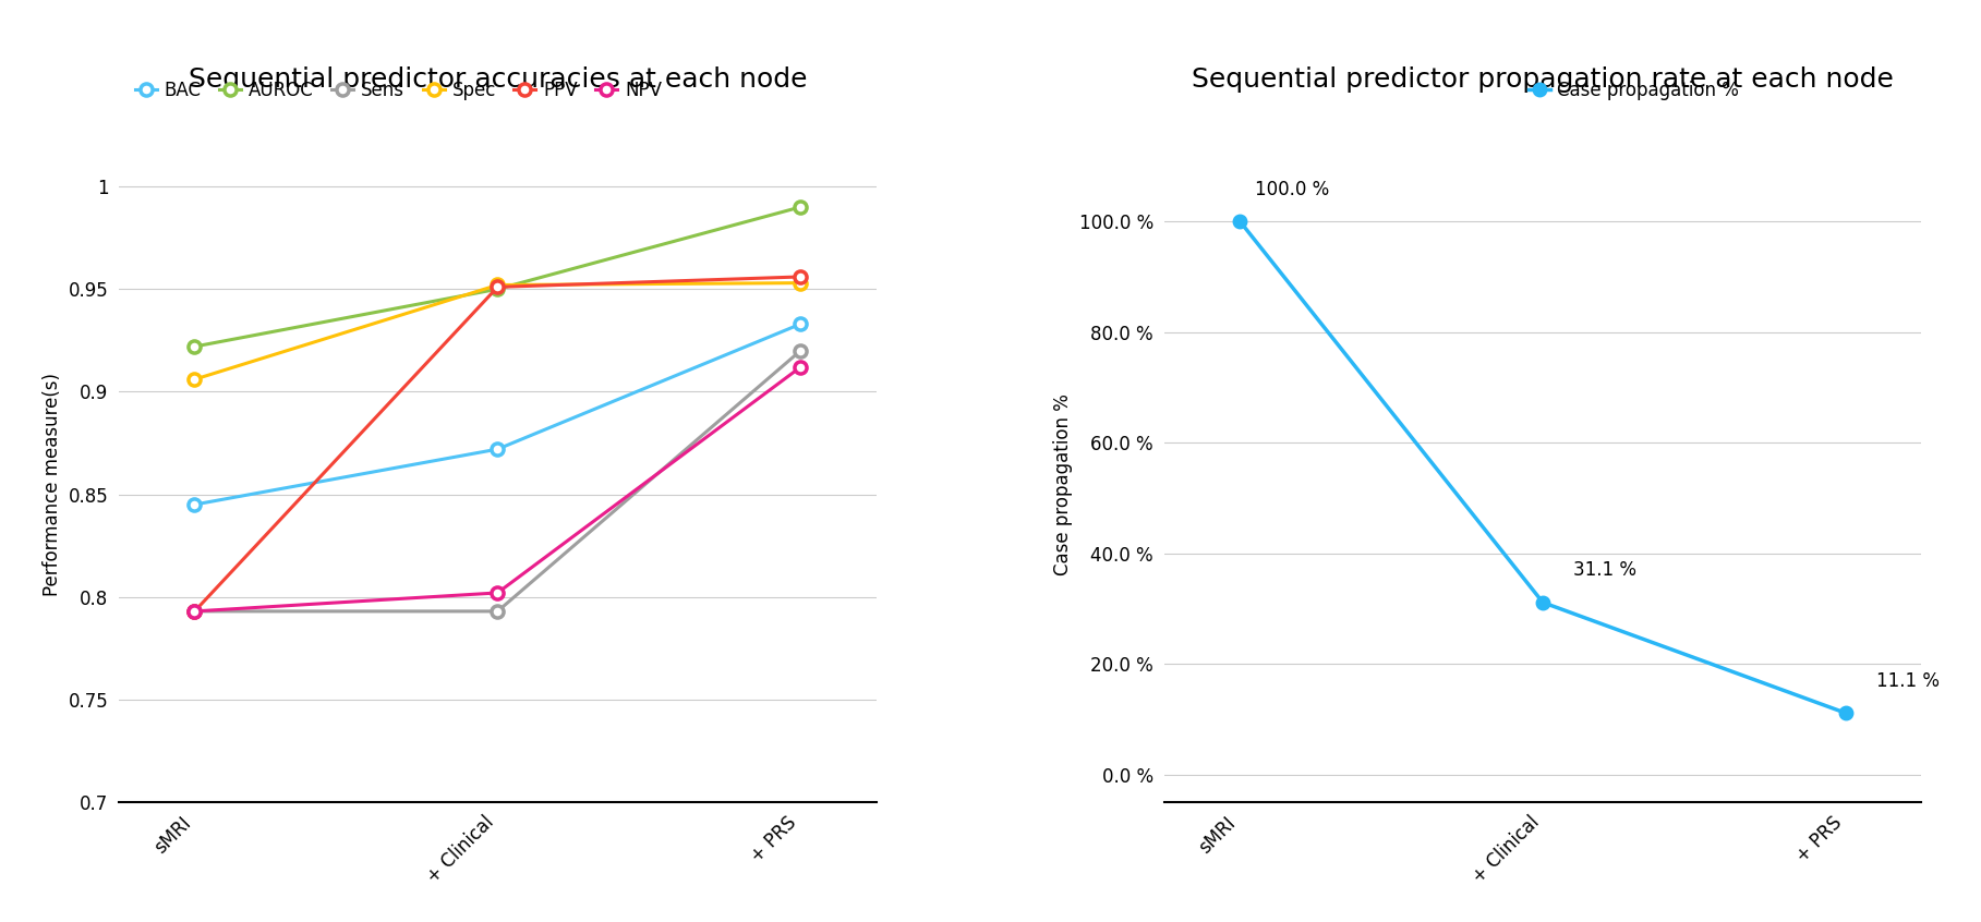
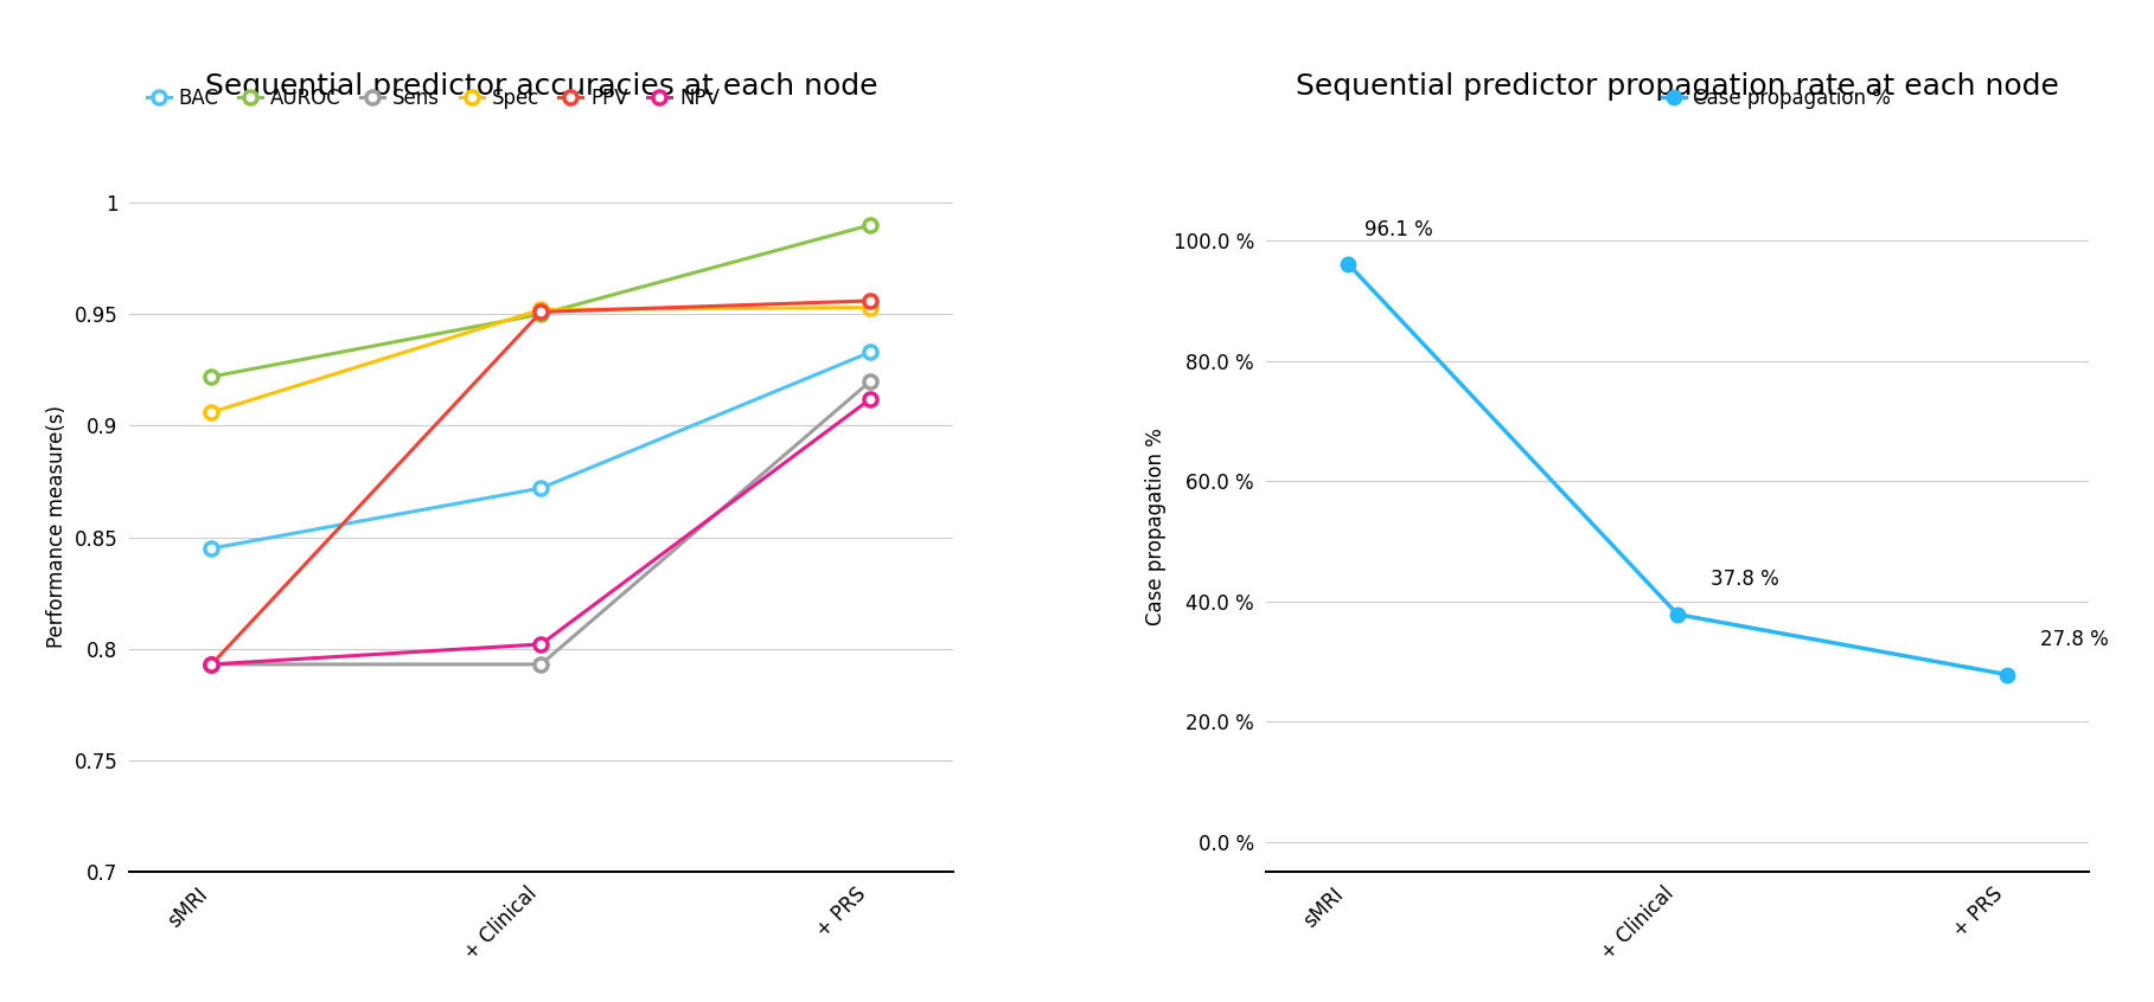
Sequential predictor propagation rate at each node/sMRI: 100.0 -> 96.1
Sequential predictor propagation rate at each node/+ Clinical: 31.1 -> 37.8
Sequential predictor propagation rate at each node/+ PRS: 11.1 -> 27.8
